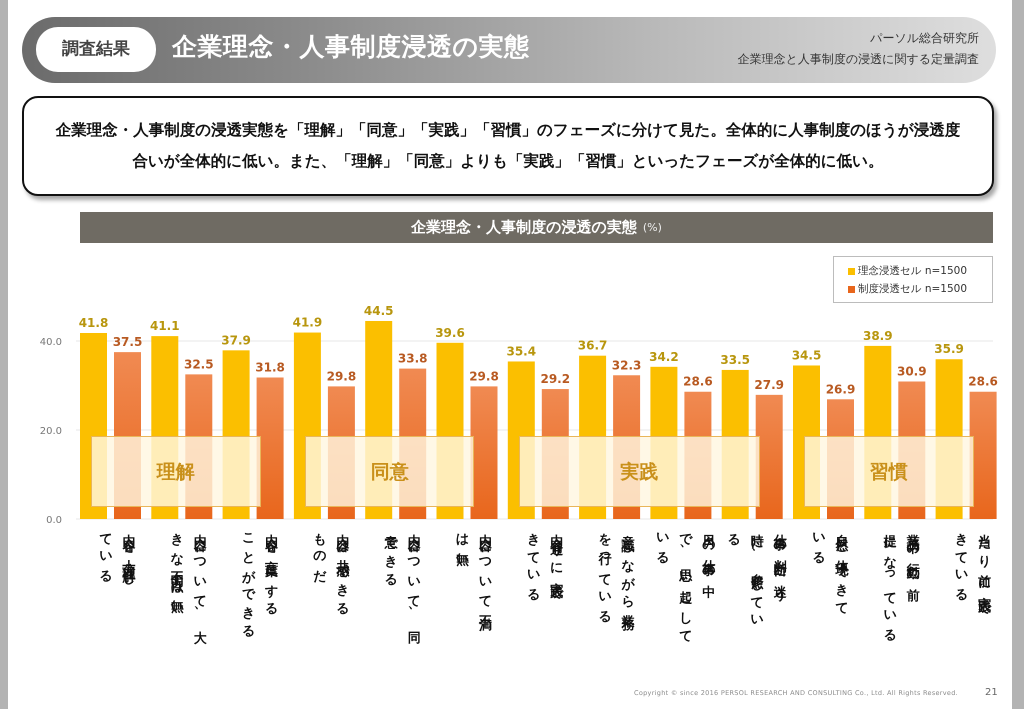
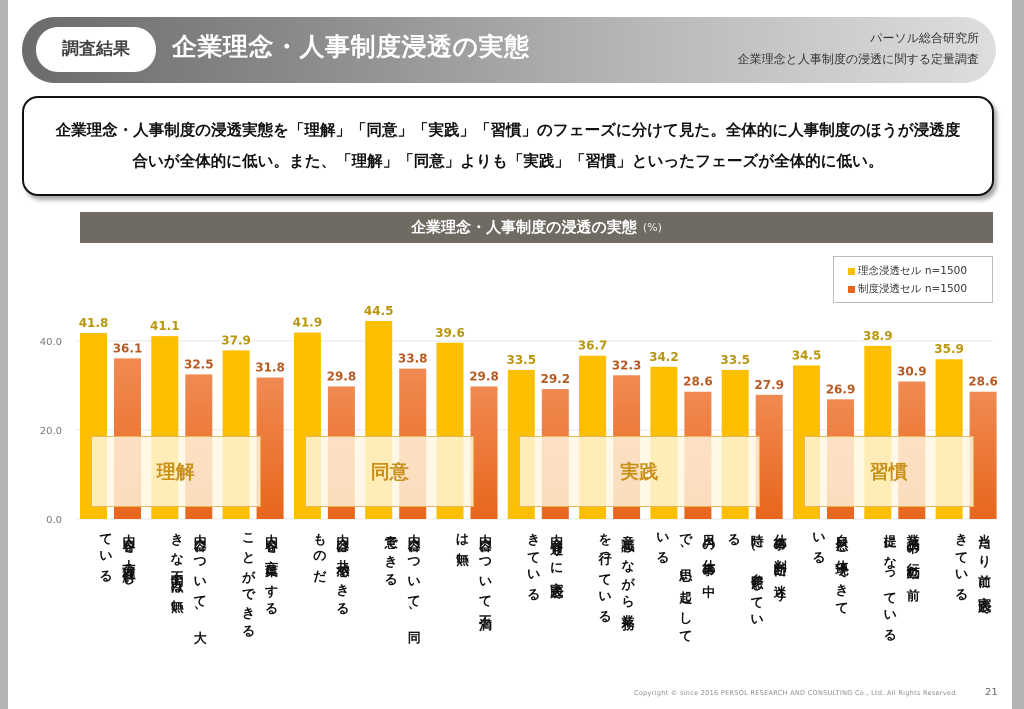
制度浸透セル n=1500/内容を十分理解している: 37.5 -> 36.1
理念浸透セル n=1500/内容通りに実践できている: 35.4 -> 33.5
